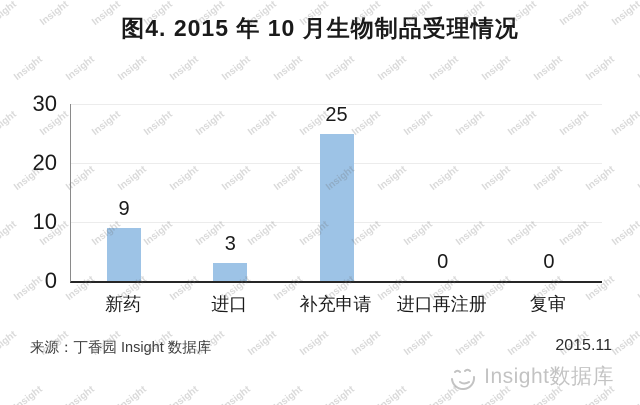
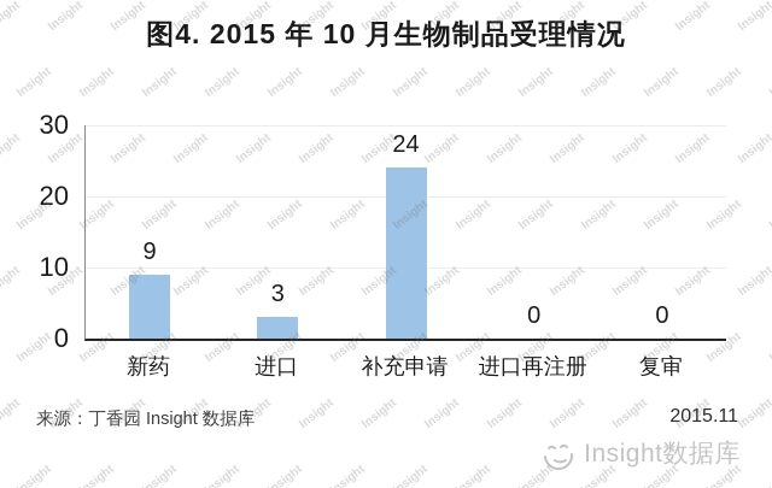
补充申请: 25 -> 24
